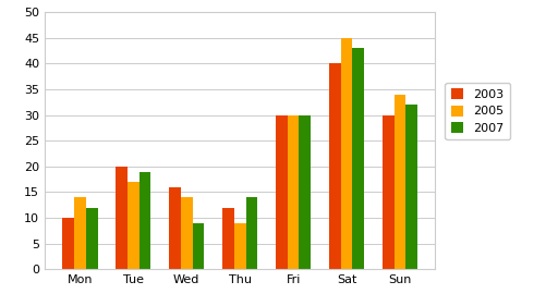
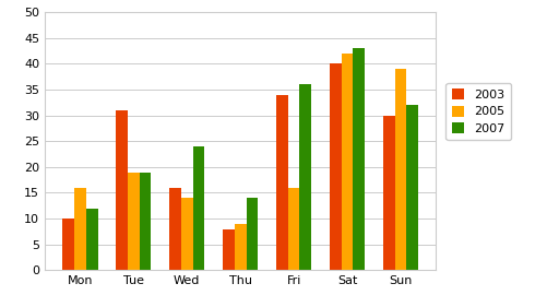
2005/Mon: 14 -> 16
2003/Tue: 20 -> 31
2005/Tue: 17 -> 19
2007/Wed: 9 -> 24
2003/Thu: 12 -> 8
2003/Fri: 30 -> 34
2005/Fri: 30 -> 16
2007/Fri: 30 -> 36
2005/Sat: 45 -> 42
2005/Sun: 34 -> 39
